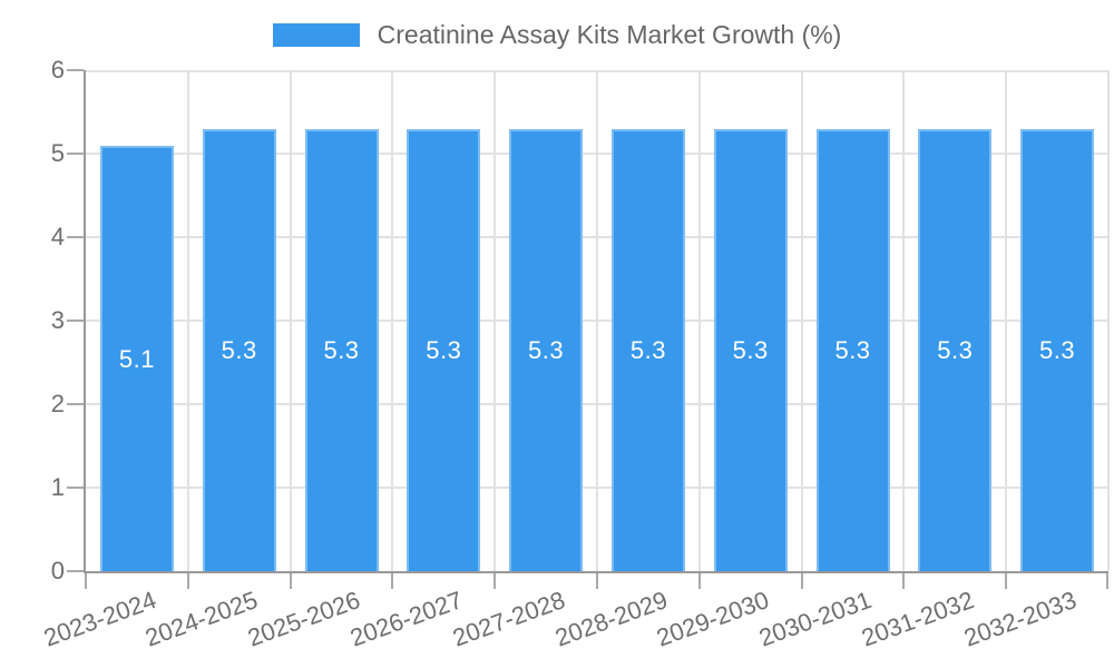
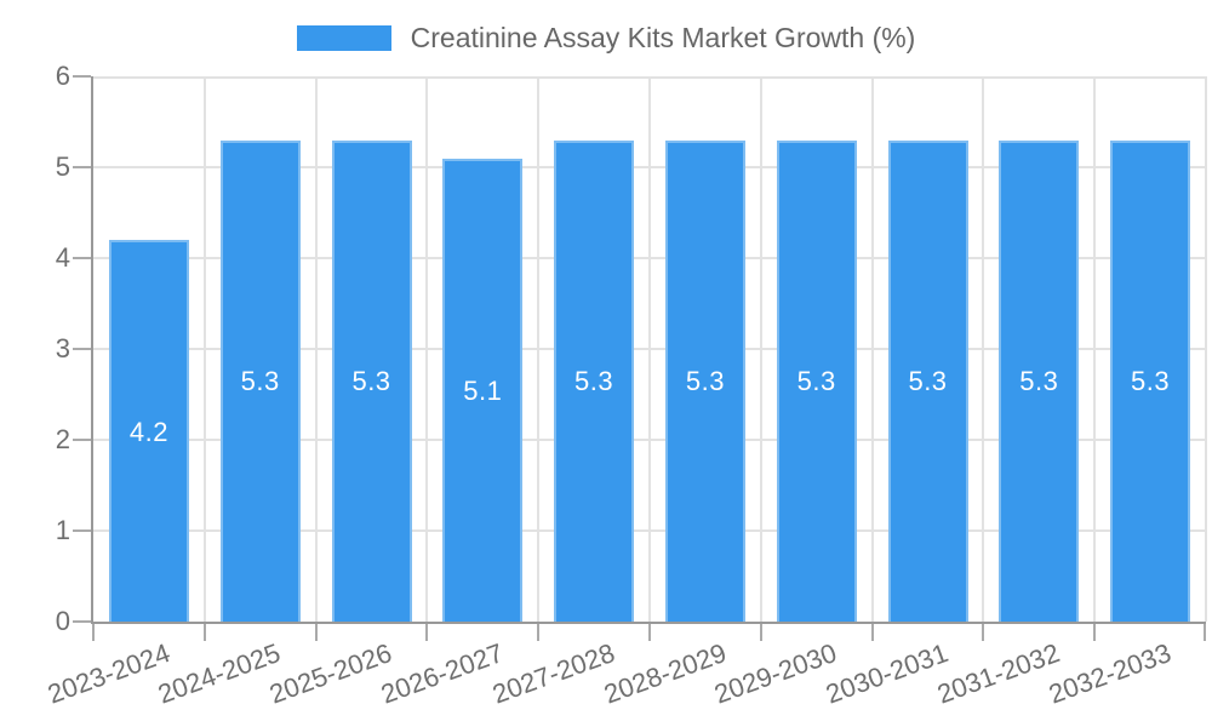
2023-2024: 5.1 -> 4.2
2026-2027: 5.3 -> 5.1
